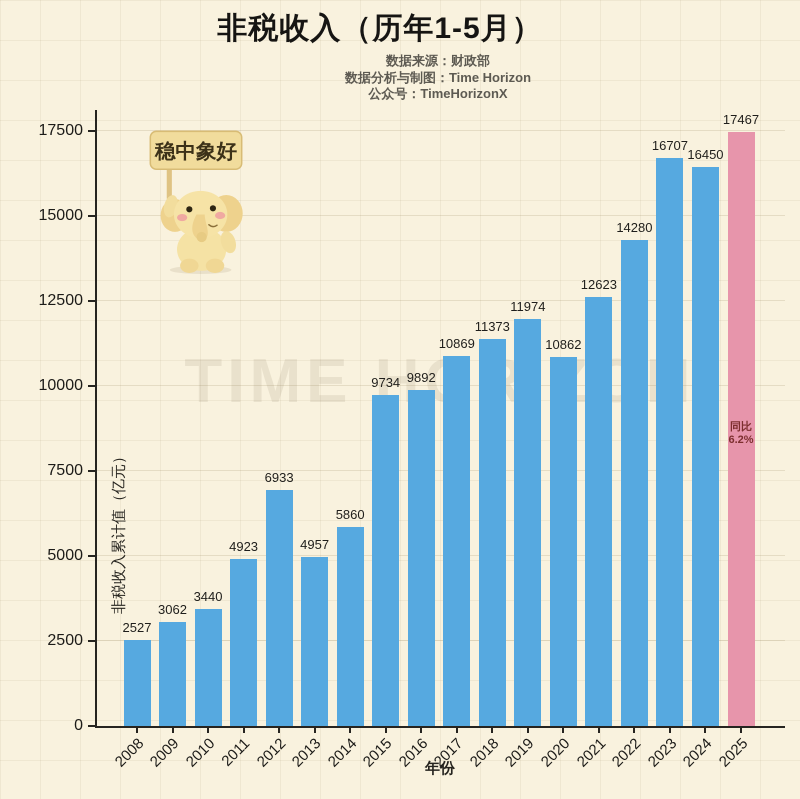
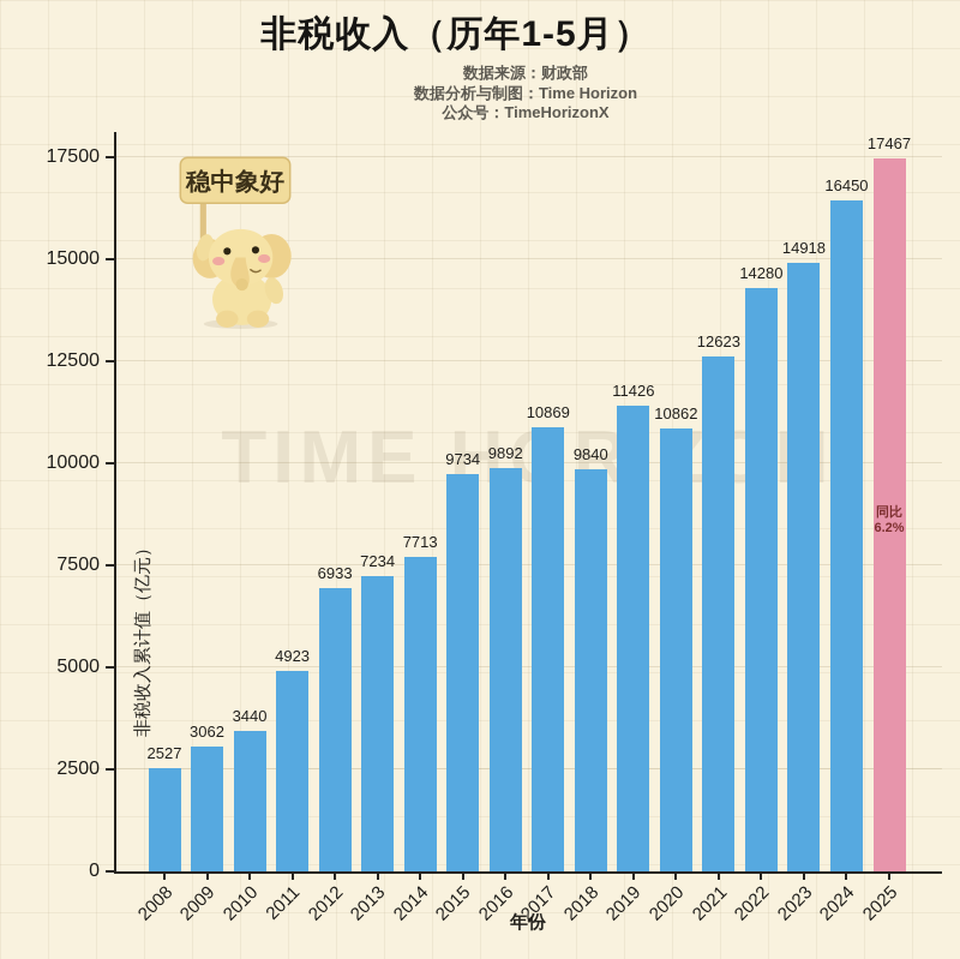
2013: 4957 -> 7234
2014: 5860 -> 7713
2018: 11373 -> 9840
2019: 11974 -> 11426
2023: 16707 -> 14918
